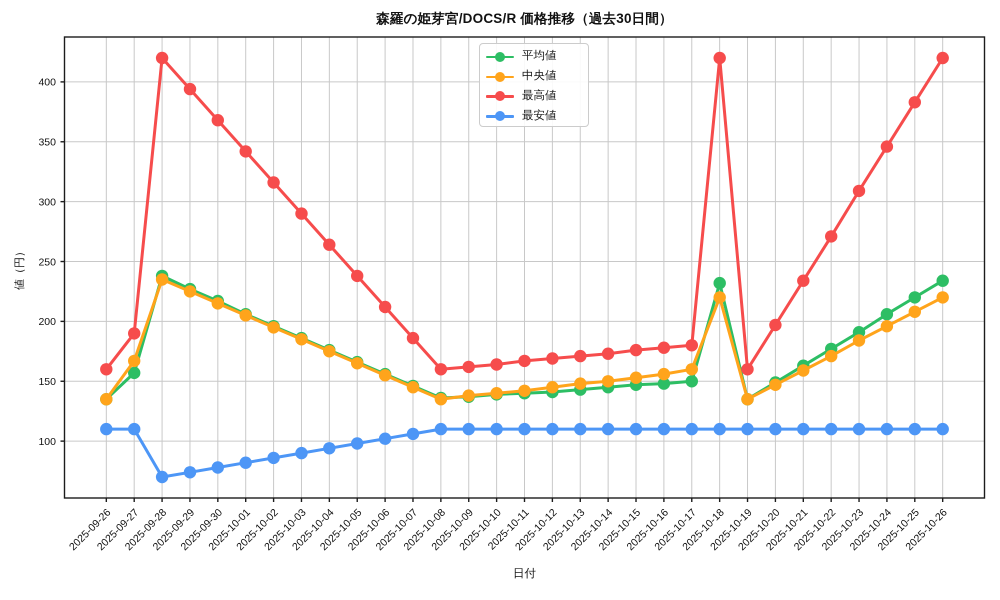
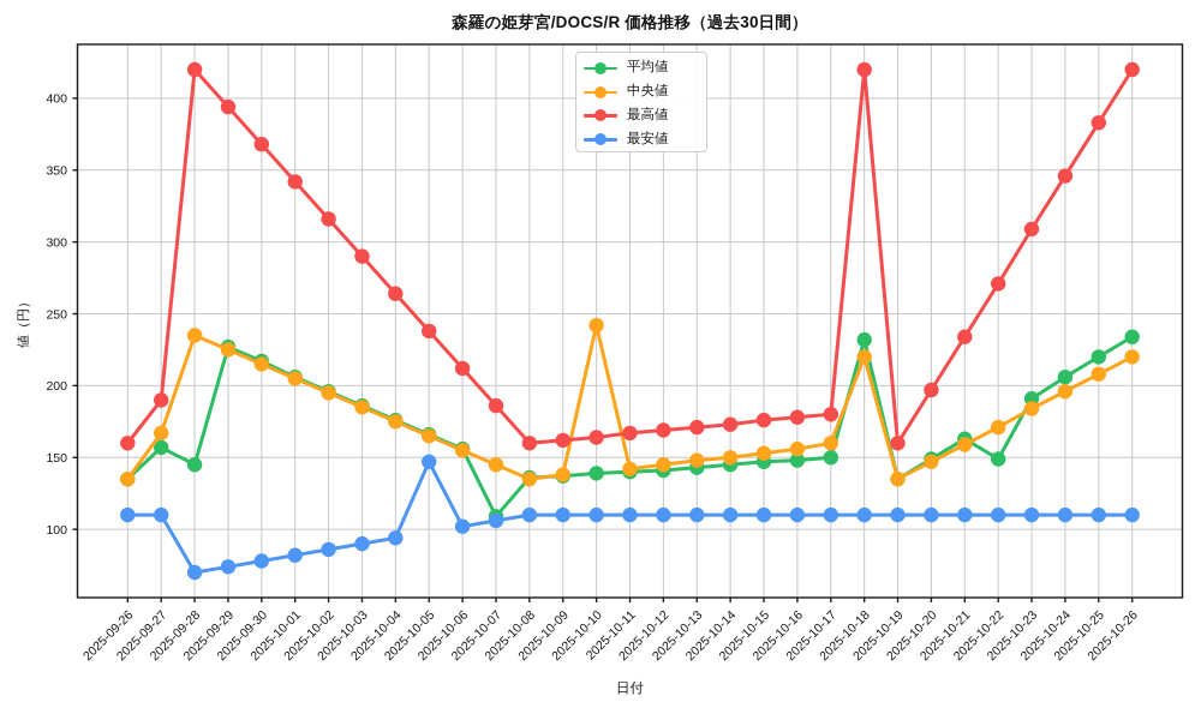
平均値/2025-09-28: 238 -> 145
最安値/2025-10-05: 98 -> 147
平均値/2025-10-07: 146 -> 109
中央値/2025-10-10: 140 -> 242
平均値/2025-10-22: 177 -> 149
